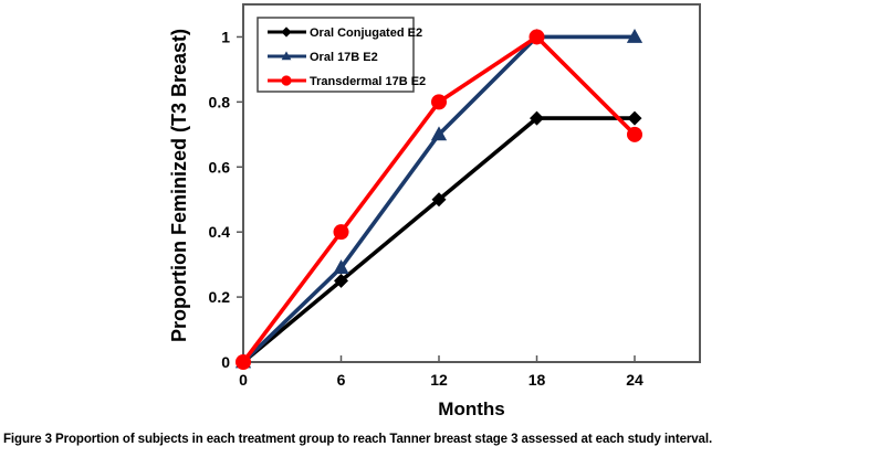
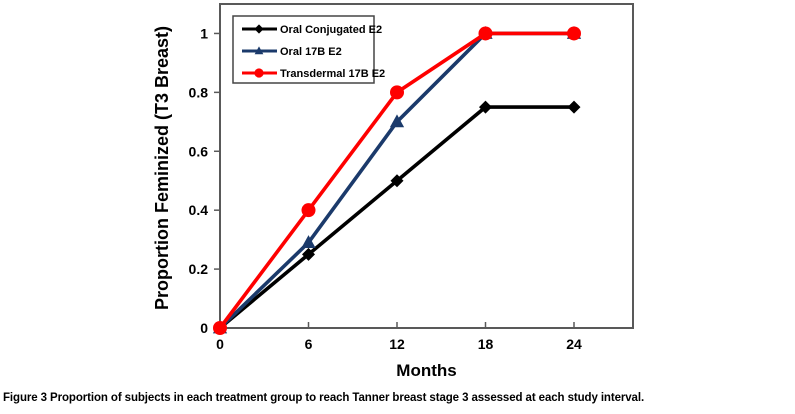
Transdermal 17B E2/24: 0.7 -> 1.0
